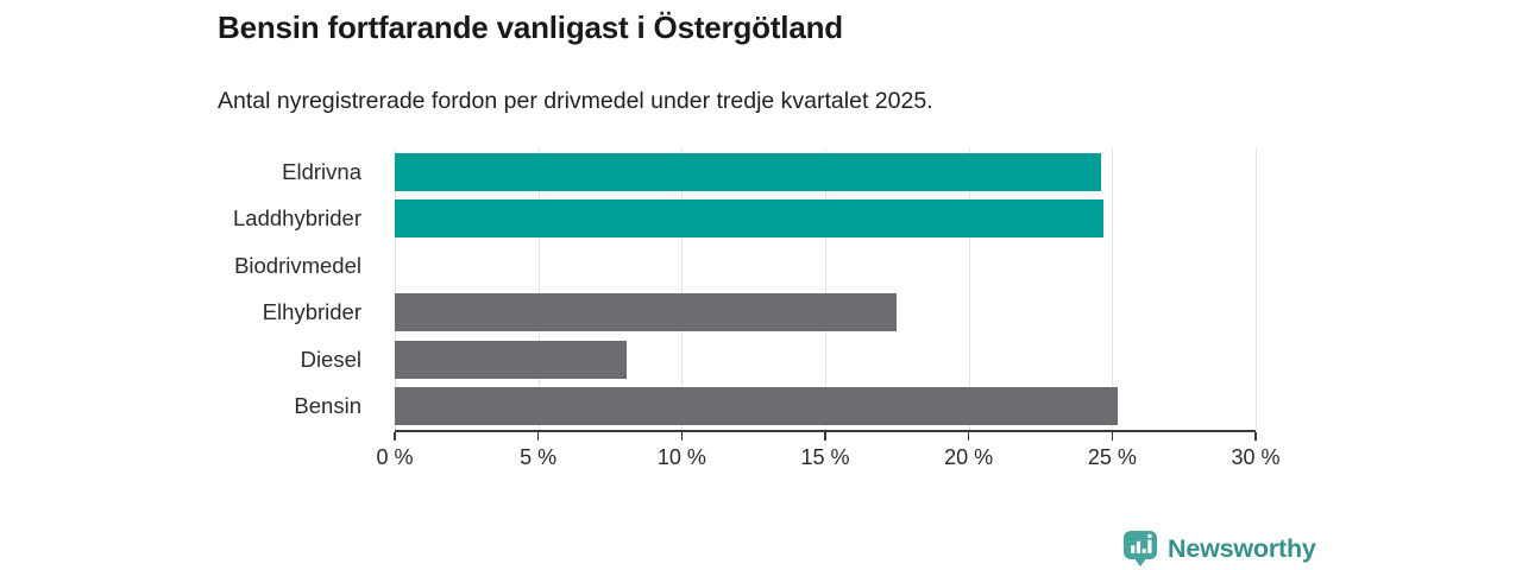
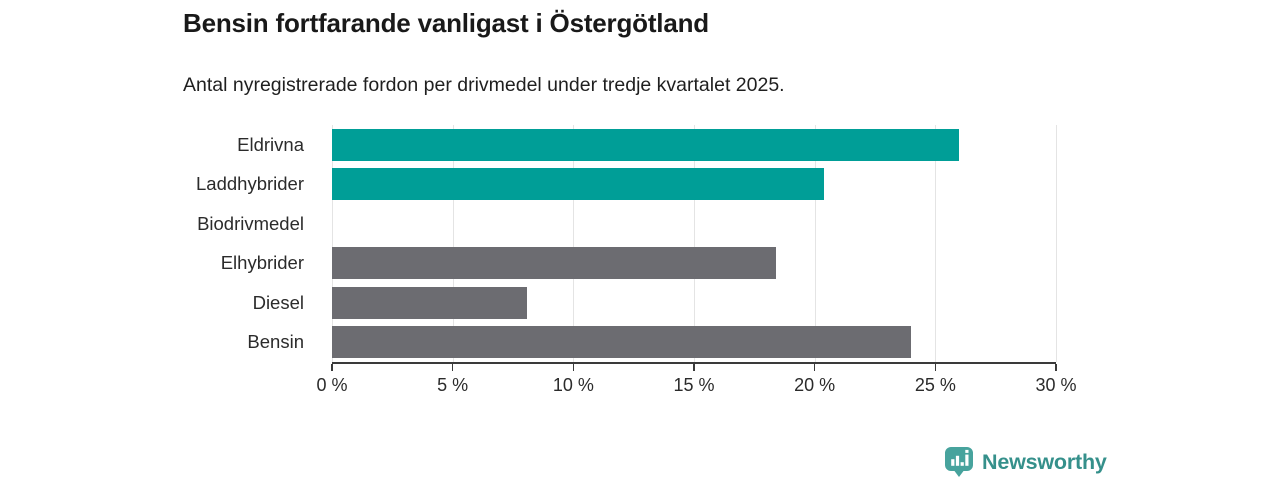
Eldrivna: 24.6% -> 26.0%
Laddhybrider: 24.7% -> 20.4%
Elhybrider: 17.5% -> 18.4%
Bensin: 25.2% -> 24.0%
